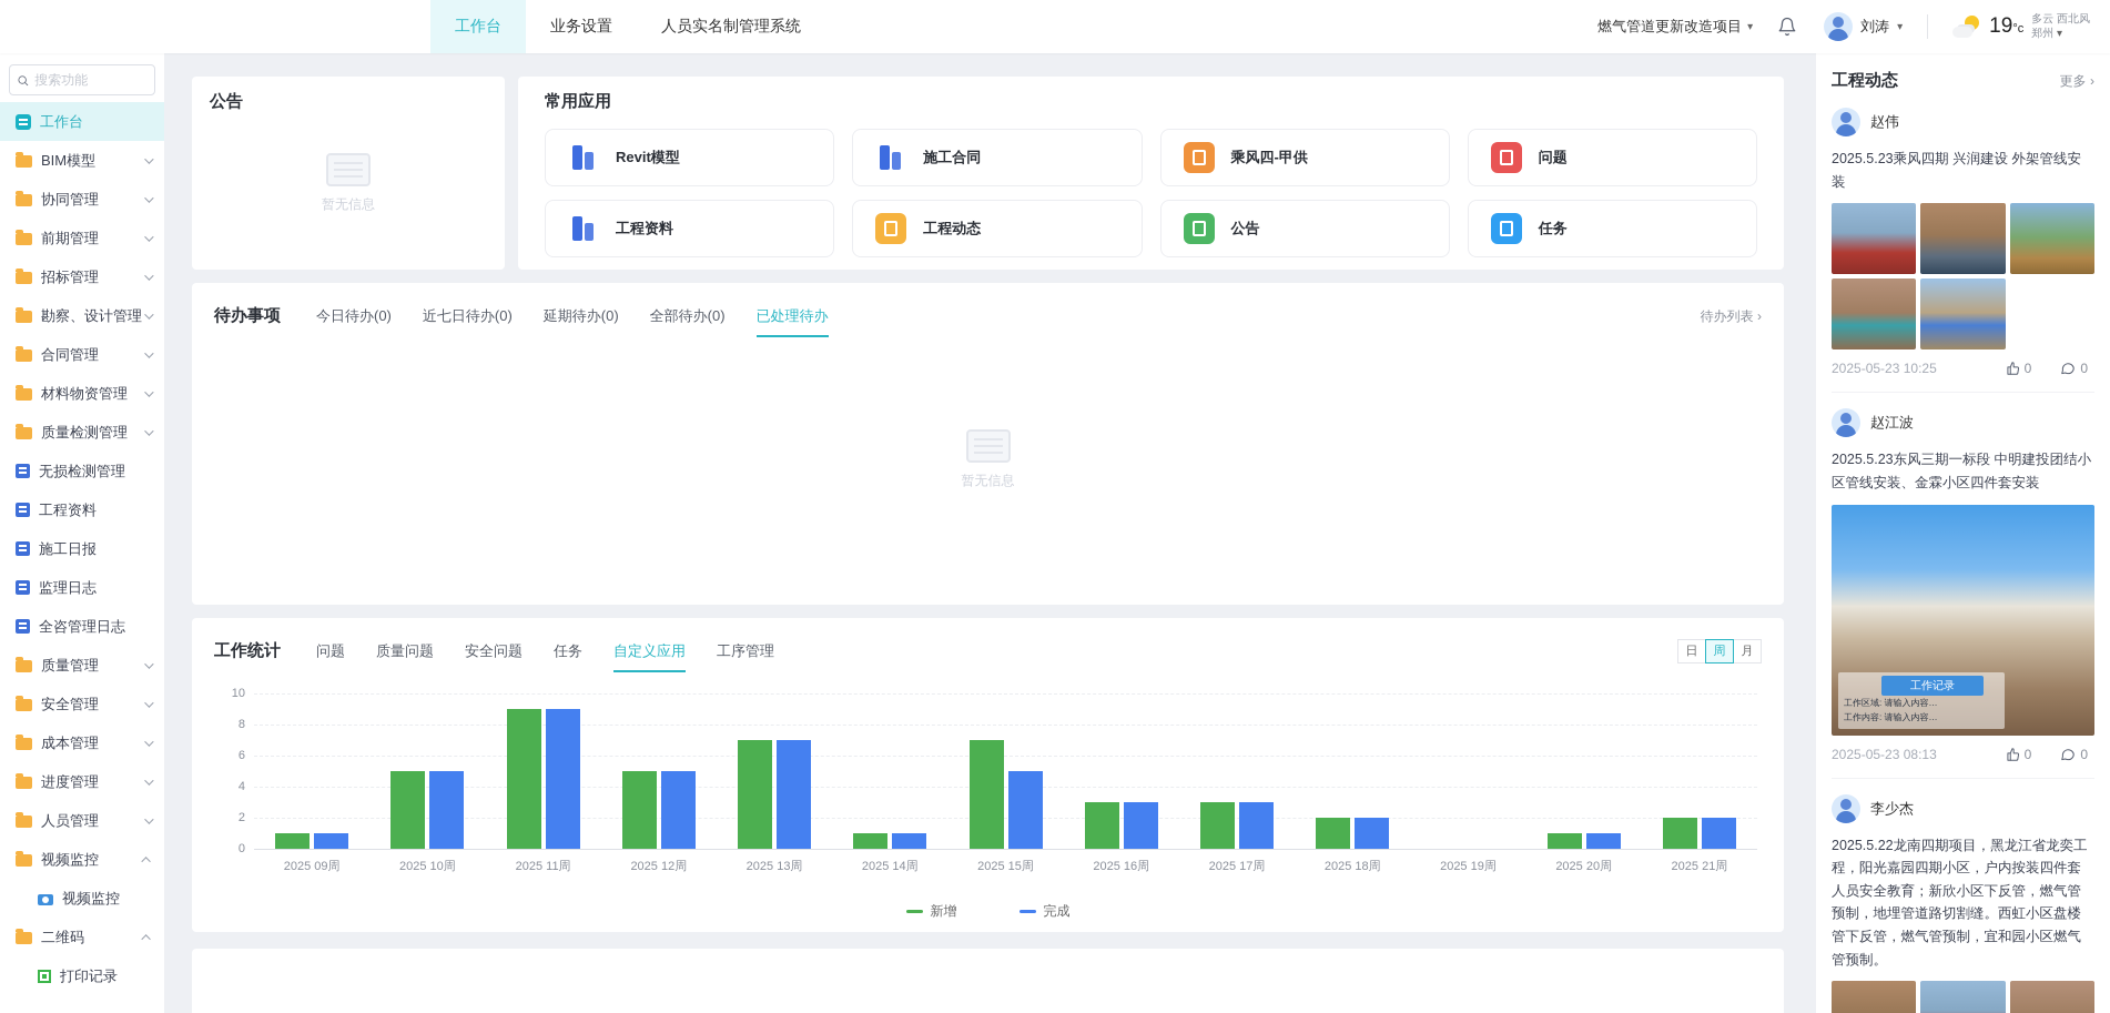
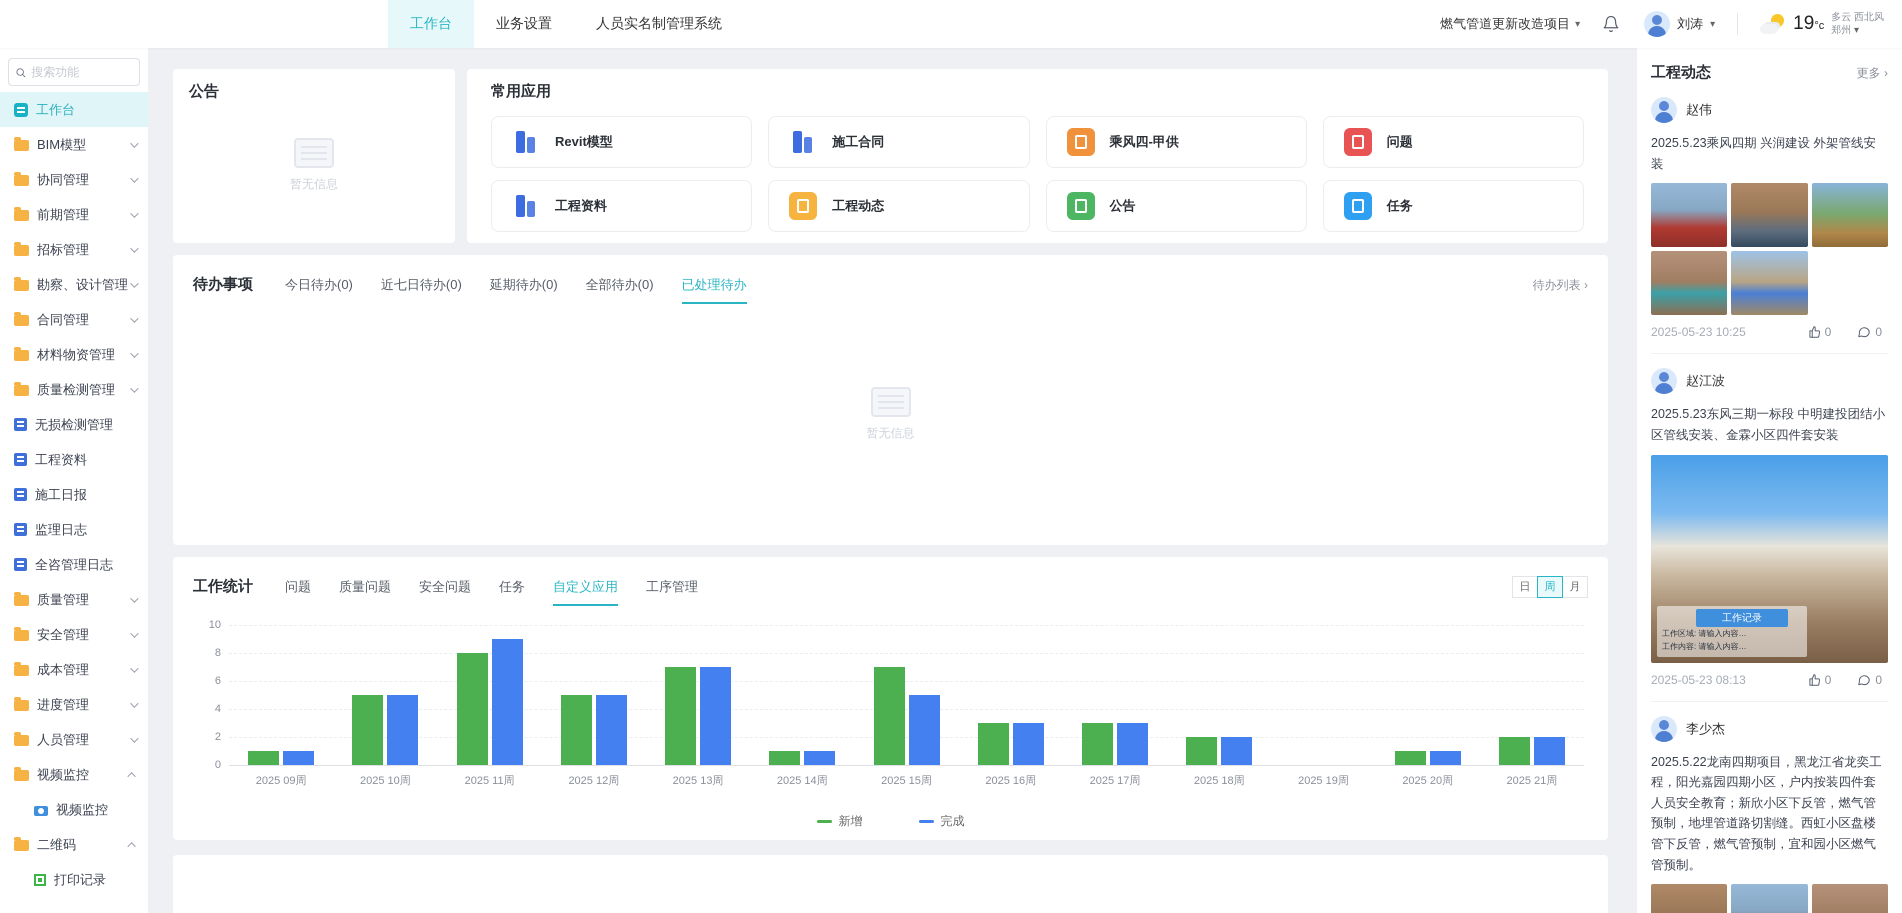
新增/2025 11周: 9 -> 8
